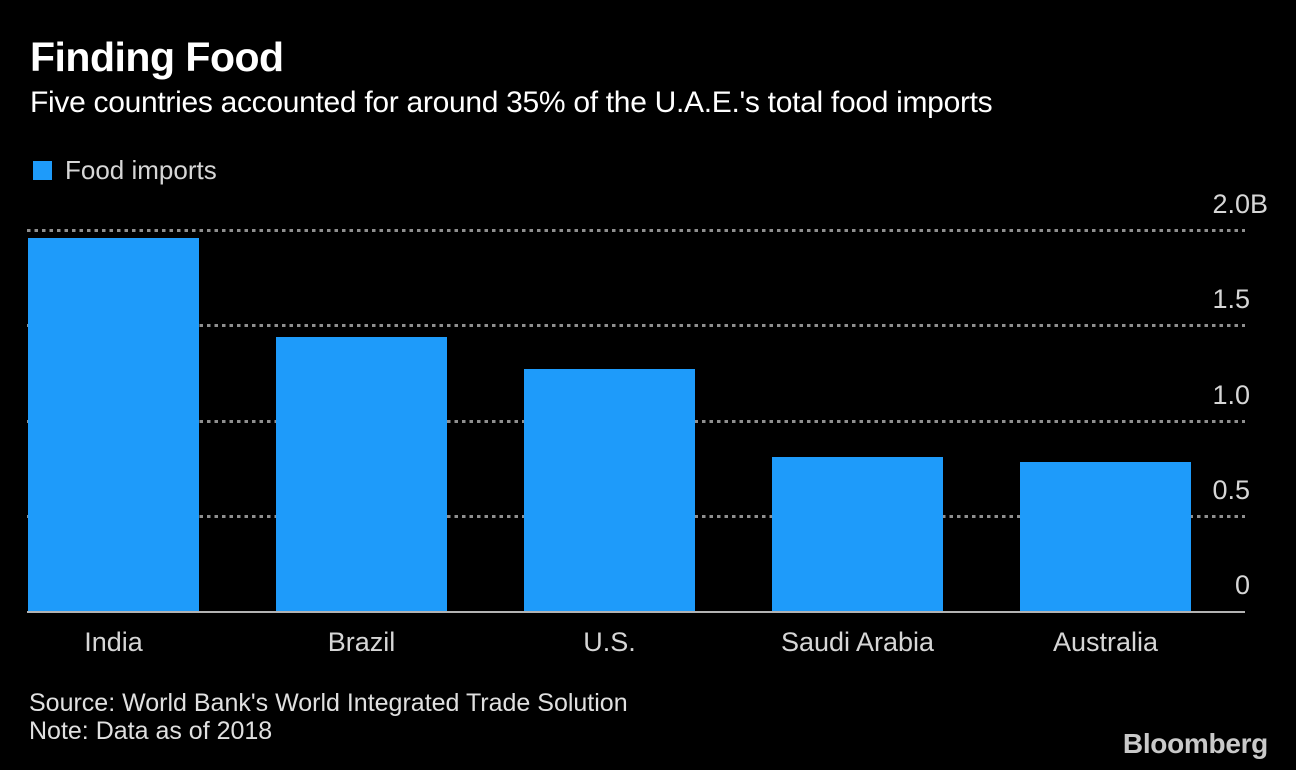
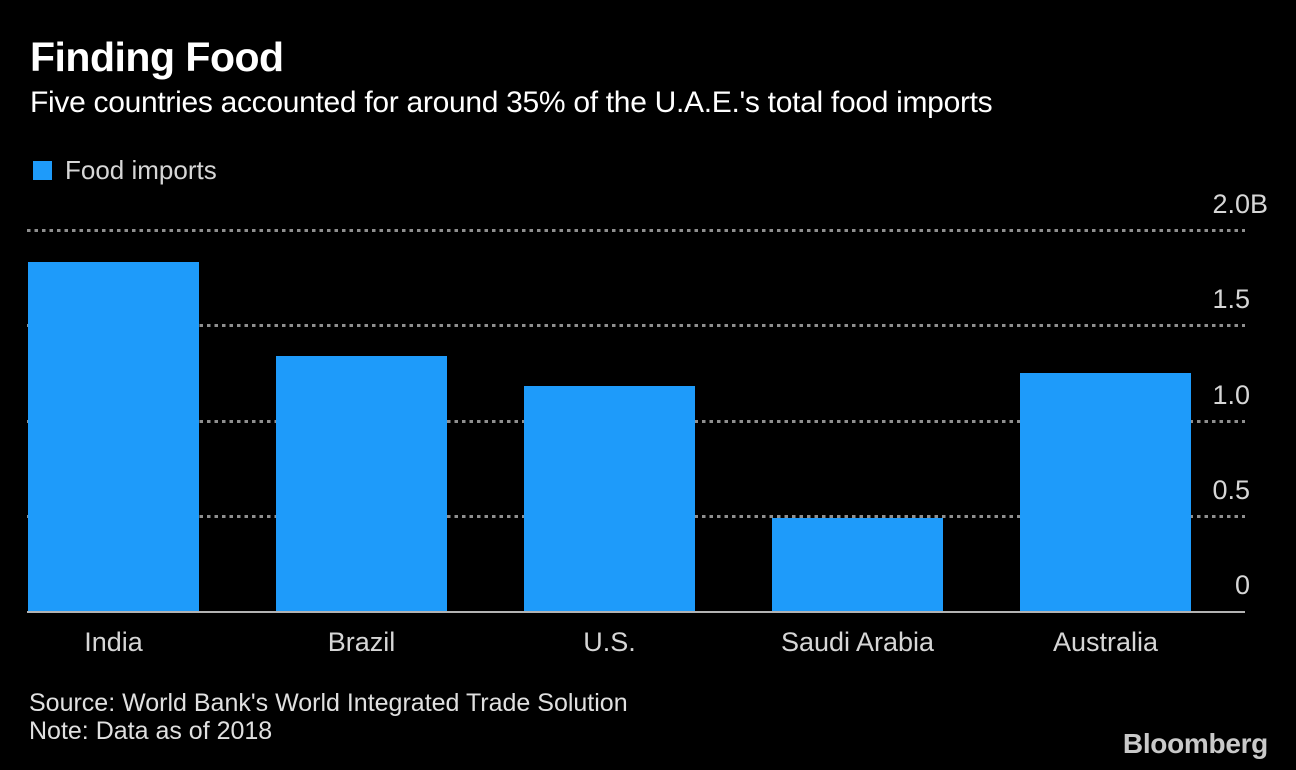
India: 1.96B -> 1.83B
Brazil: 1.44B -> 1.34B
U.S.: 1.27B -> 1.18B
Saudi Arabia: 0.81B -> 0.49B
Australia: 0.78B -> 1.25B
